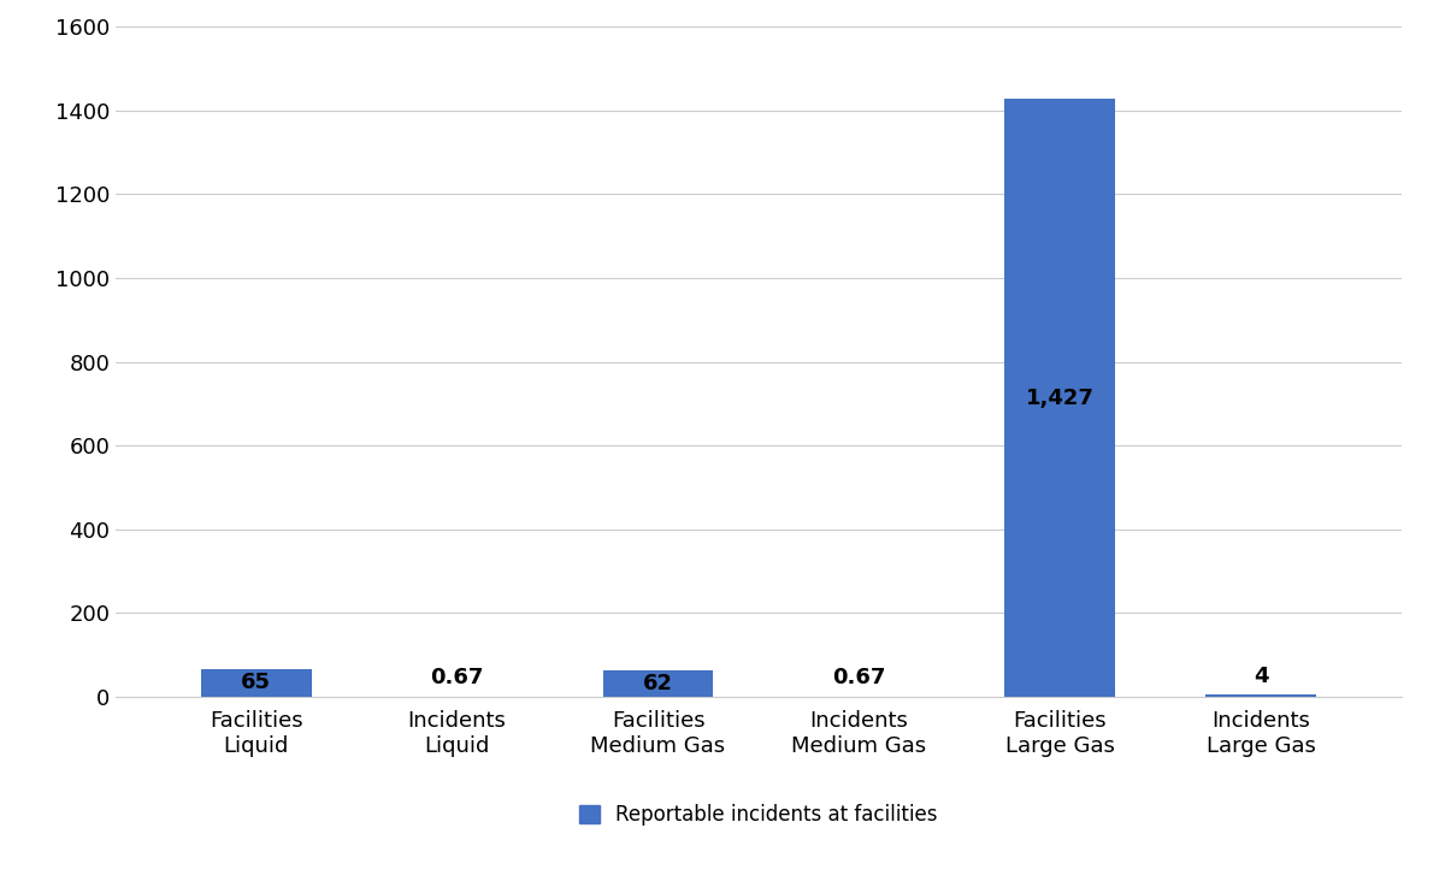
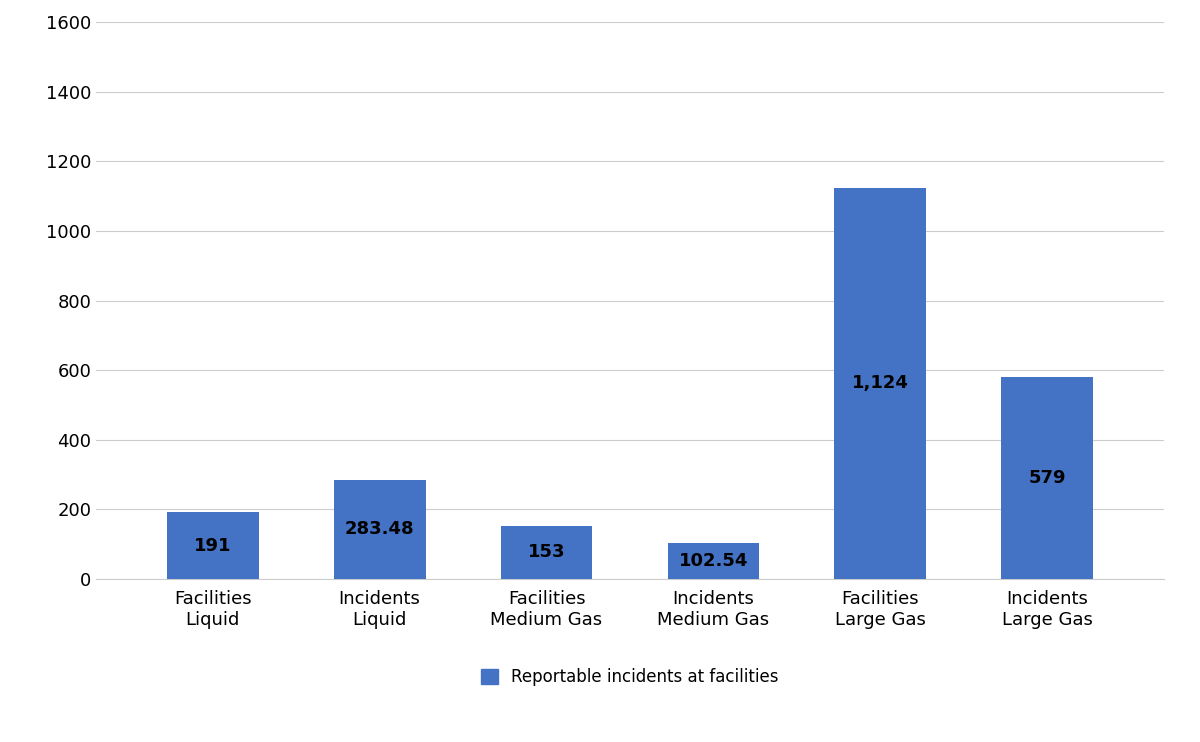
Facilities Liquid: 65 -> 191
Incidents Liquid: 0.67 -> 283.48
Facilities Medium Gas: 62 -> 153
Incidents Medium Gas: 0.67 -> 102.54
Facilities Large Gas: 1,427 -> 1,124
Incidents Large Gas: 4 -> 579
